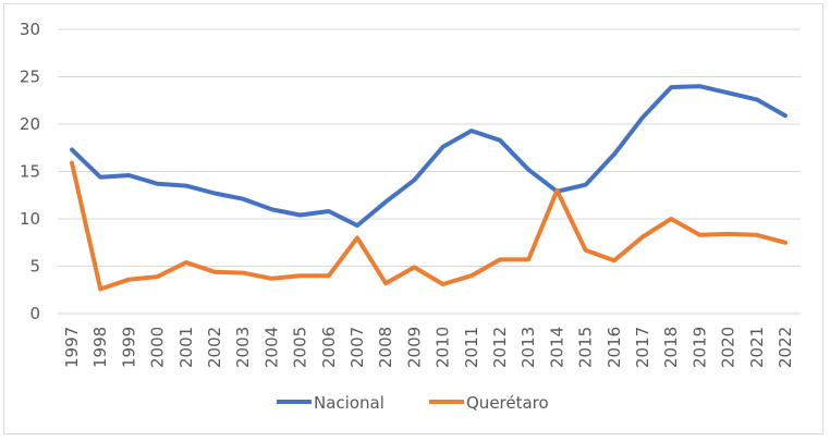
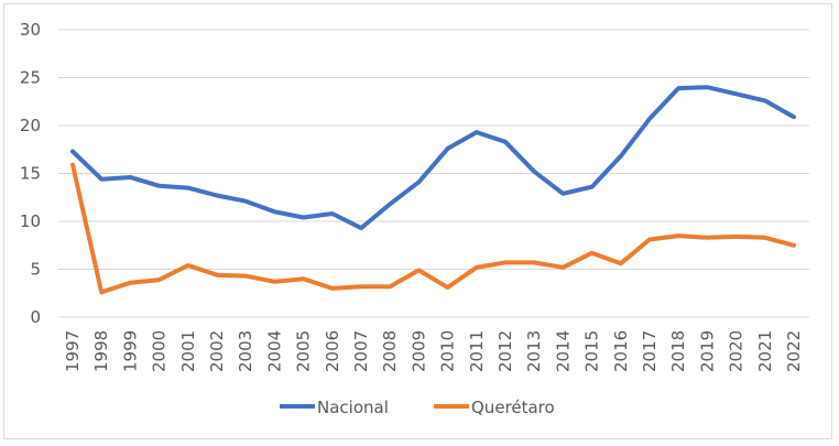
Querétaro/2006: 4 -> 3
Querétaro/2007: 8 -> 3
Querétaro/2011: 4 -> 5
Querétaro/2014: 13 -> 5
Querétaro/2018: 10 -> 8
